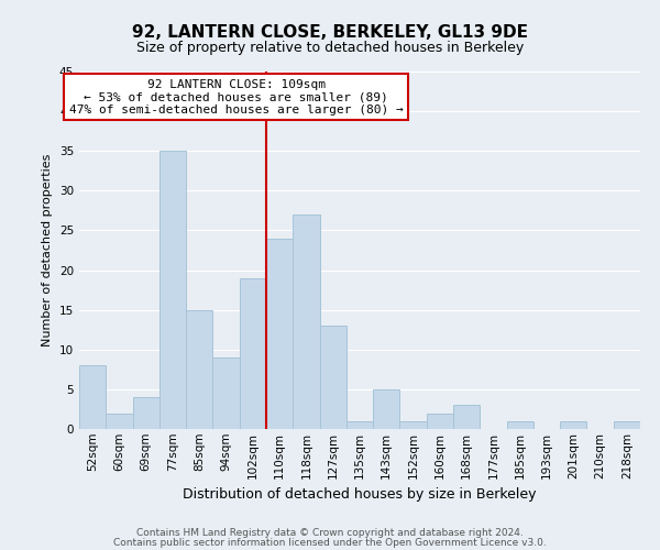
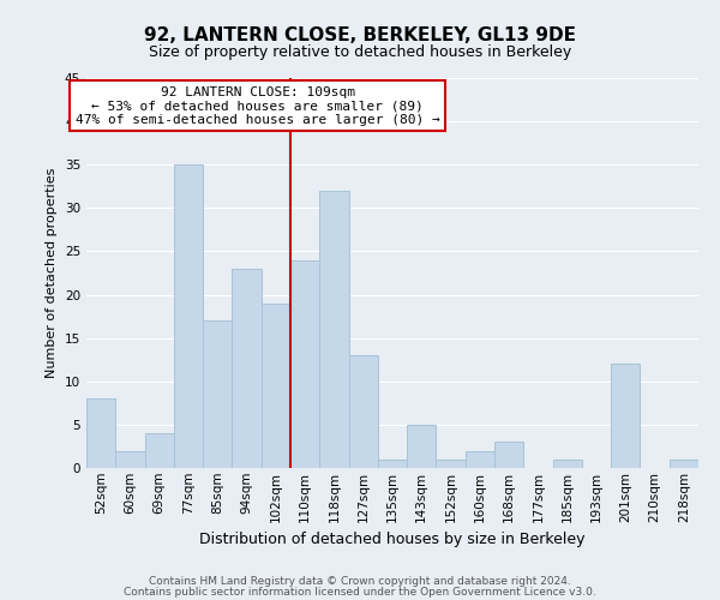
85sqm: 15 -> 17
94sqm: 9 -> 23
118sqm: 27 -> 32
201sqm: 1 -> 12
